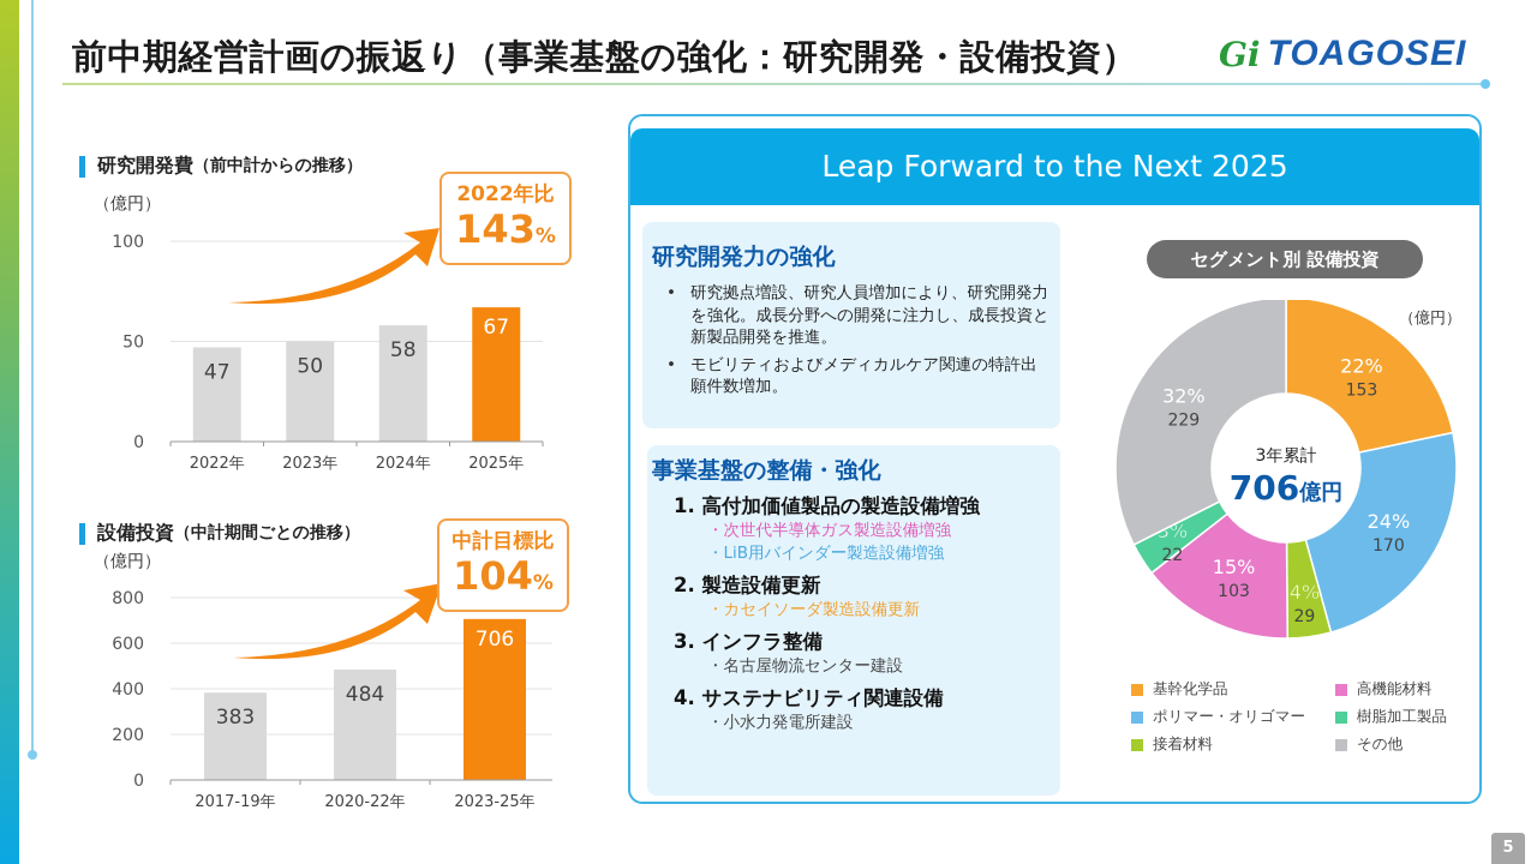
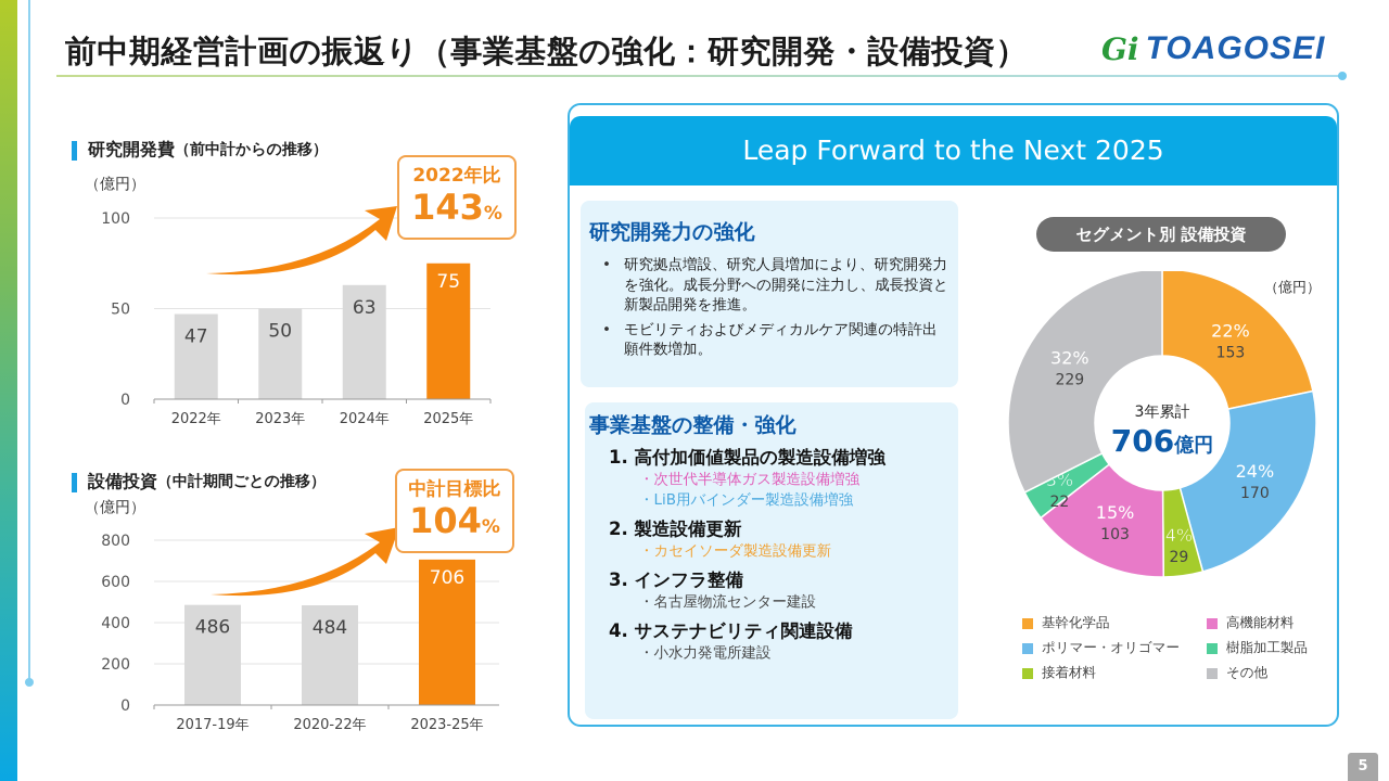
研究開発費（前中計からの推移）/2024年: 58 -> 63
研究開発費（前中計からの推移）/2025年: 67 -> 75
設備投資（中計期間ごとの推移）/2017-19年: 383 -> 486
